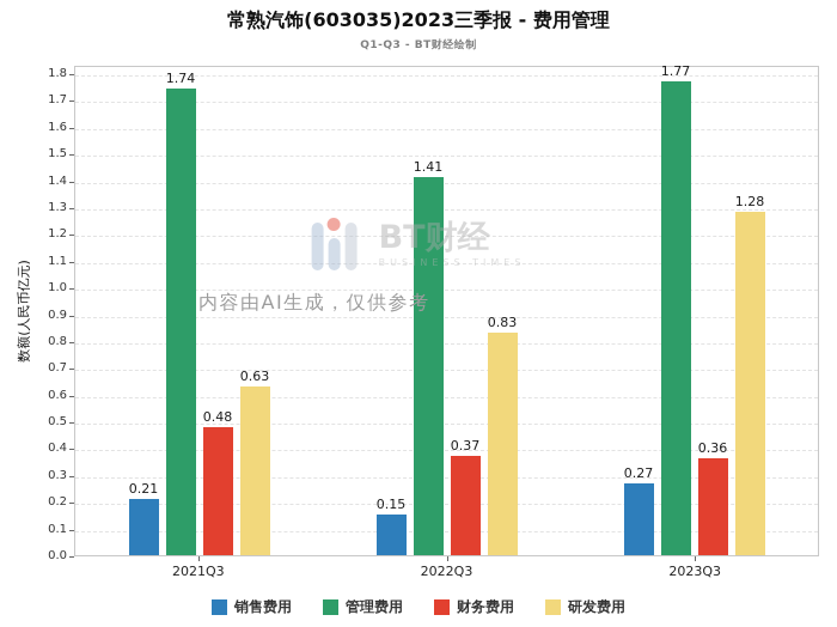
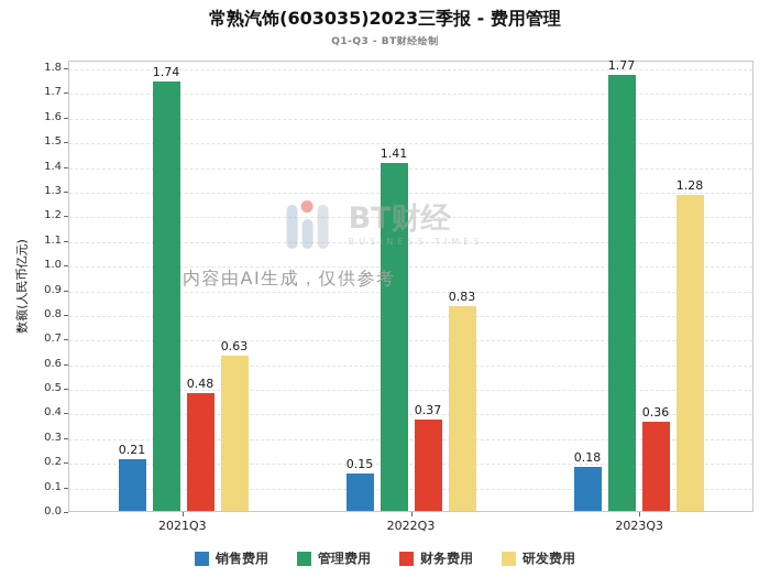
销售费用/2023Q3: 0.27 -> 0.18
